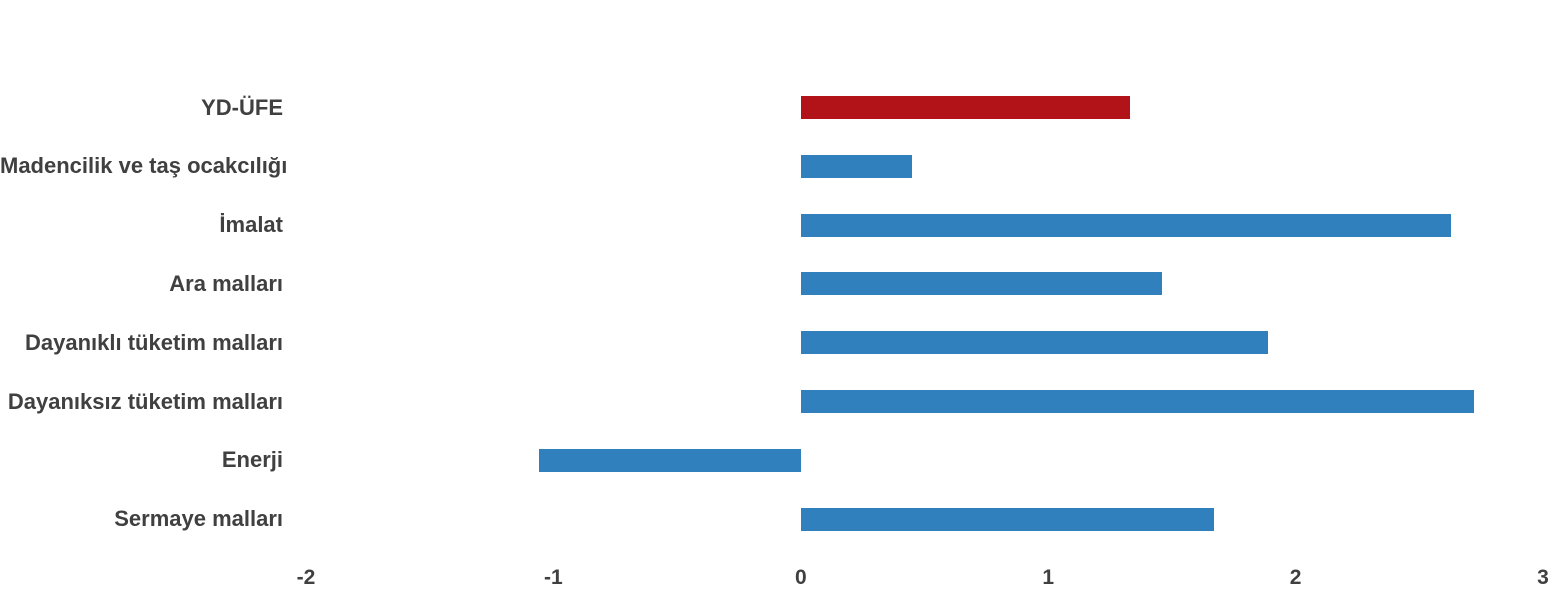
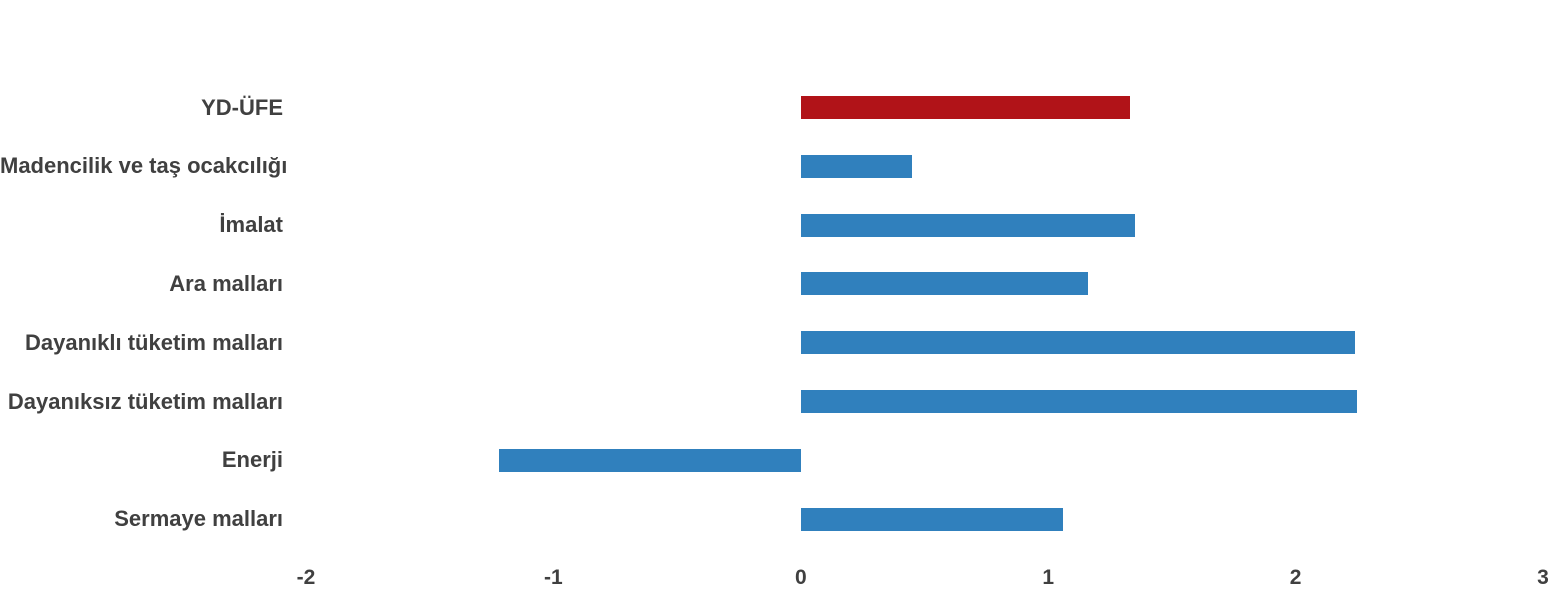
İmalat: 2.63 -> 1.35
Ara malları: 1.46 -> 1.16
Dayanıklı tüketim malları: 1.89 -> 2.24
Dayanıksız tüketim malları: 2.72 -> 2.25
Enerji: -1.06 -> -1.22
Sermaye malları: 1.67 -> 1.06
